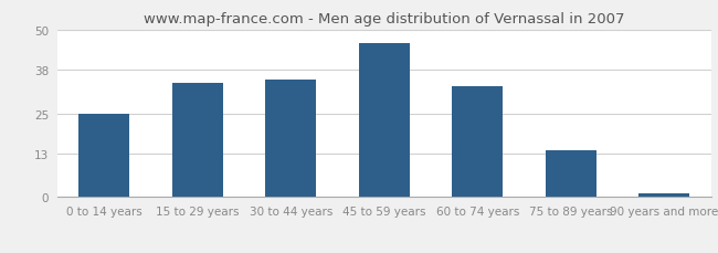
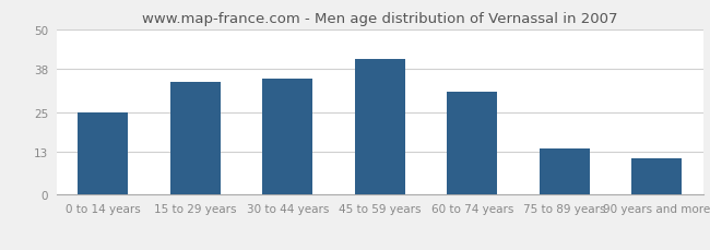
45 to 59 years: 46 -> 41
60 to 74 years: 33 -> 31
90 years and more: 1 -> 11
